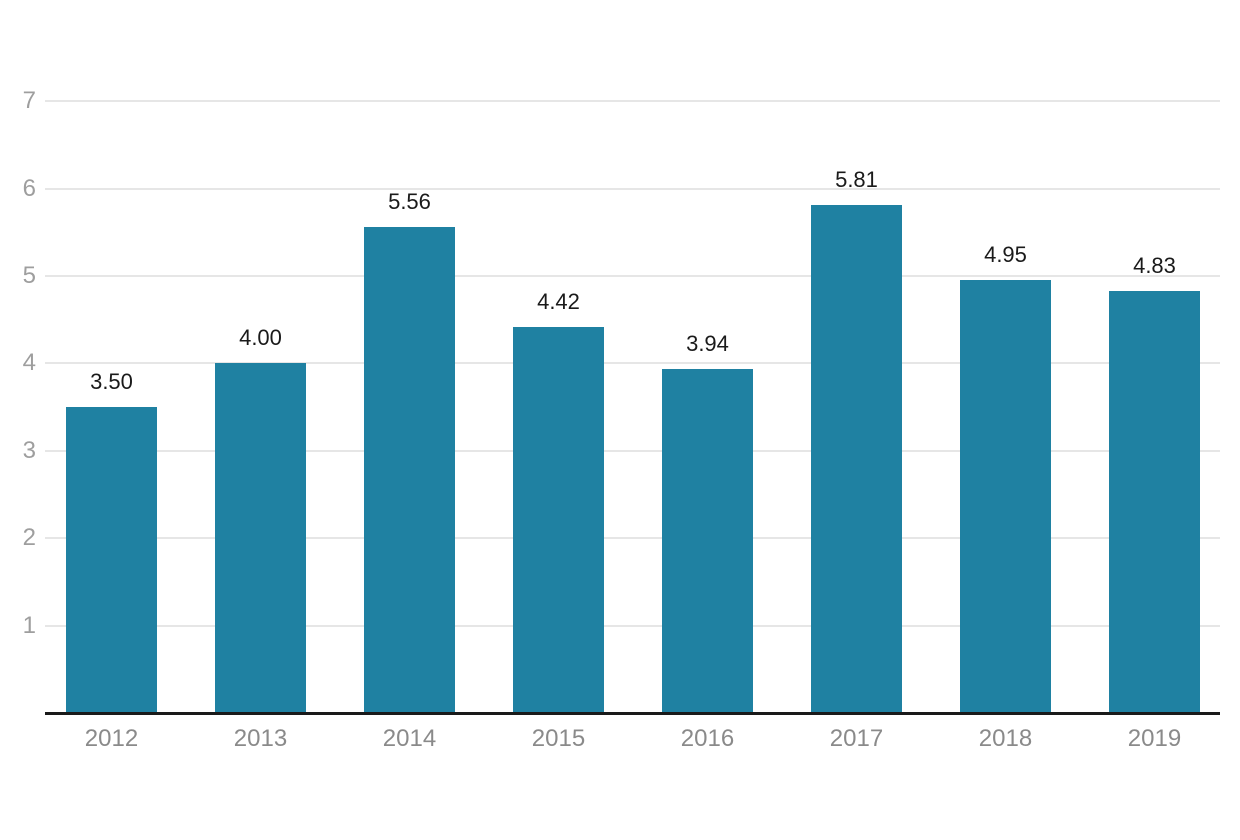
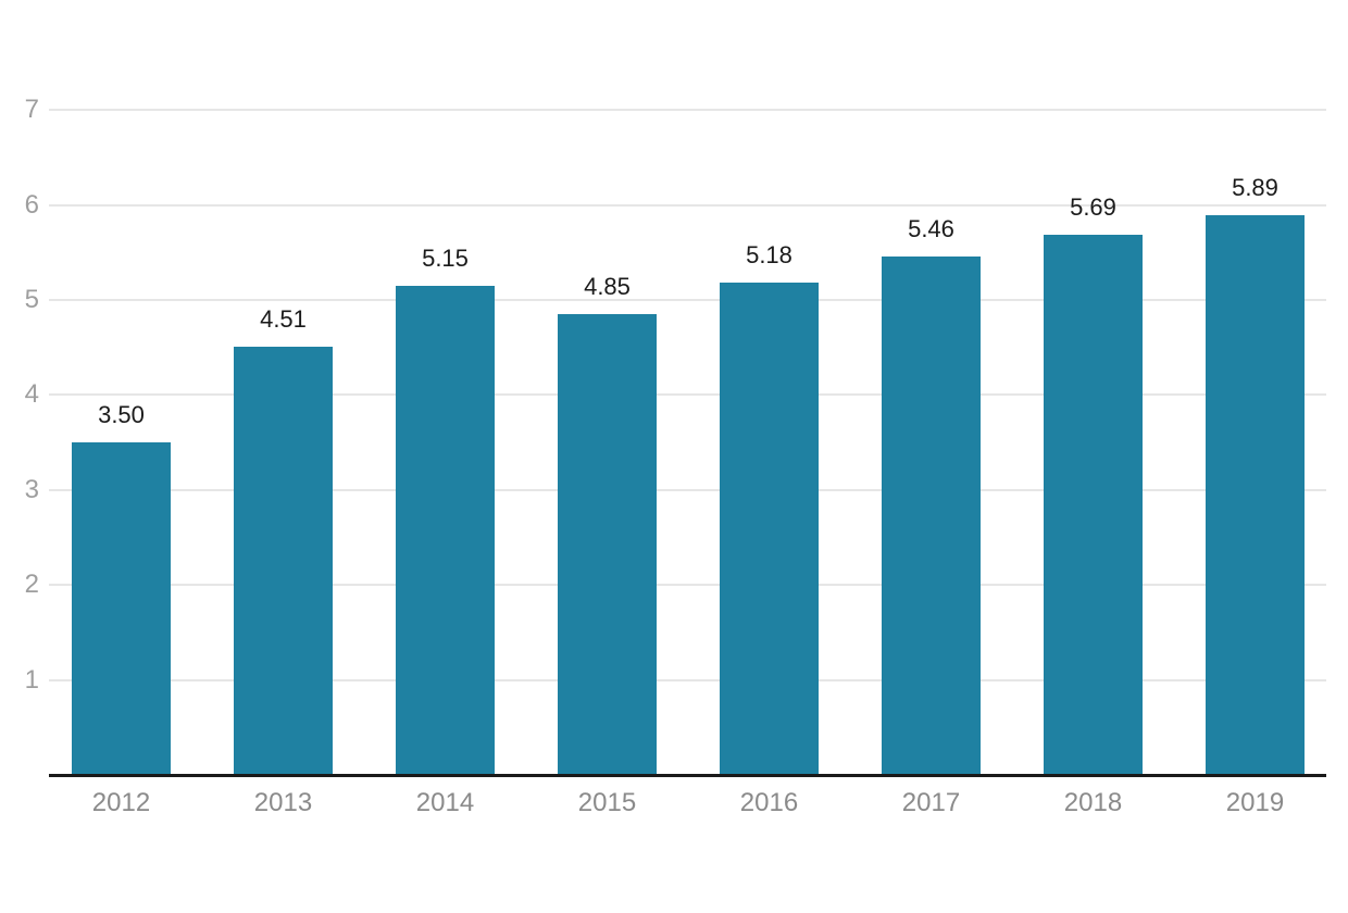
2013: 4.00 -> 4.51
2014: 5.56 -> 5.15
2015: 4.42 -> 4.85
2016: 3.94 -> 5.18
2017: 5.81 -> 5.46
2018: 4.95 -> 5.69
2019: 4.83 -> 5.89
